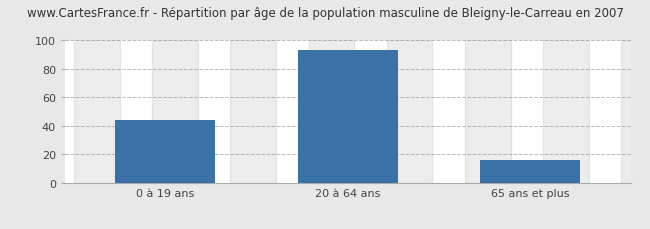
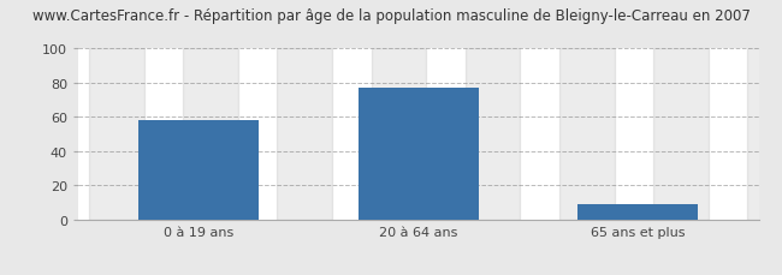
0 à 19 ans: 44 -> 58
20 à 64 ans: 93 -> 77
65 ans et plus: 16 -> 9
